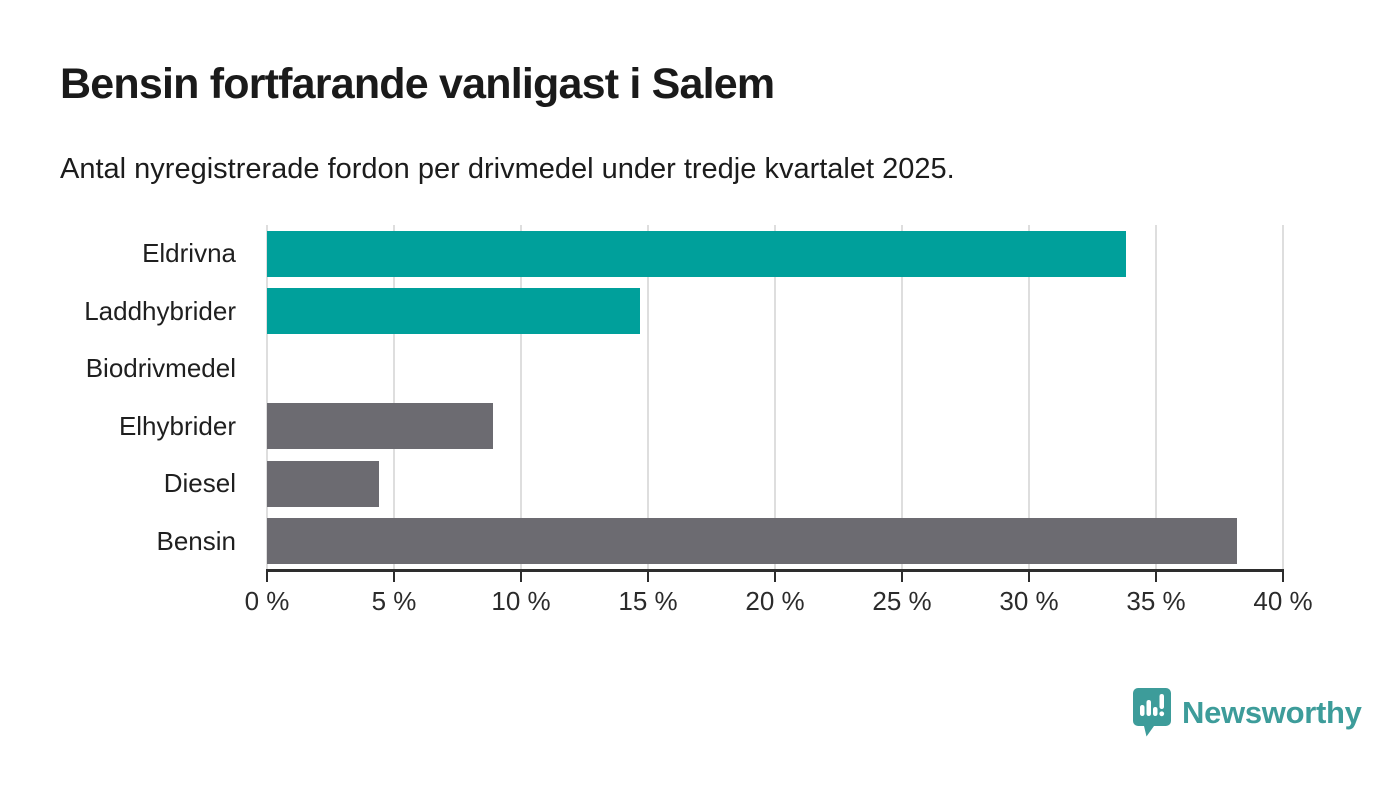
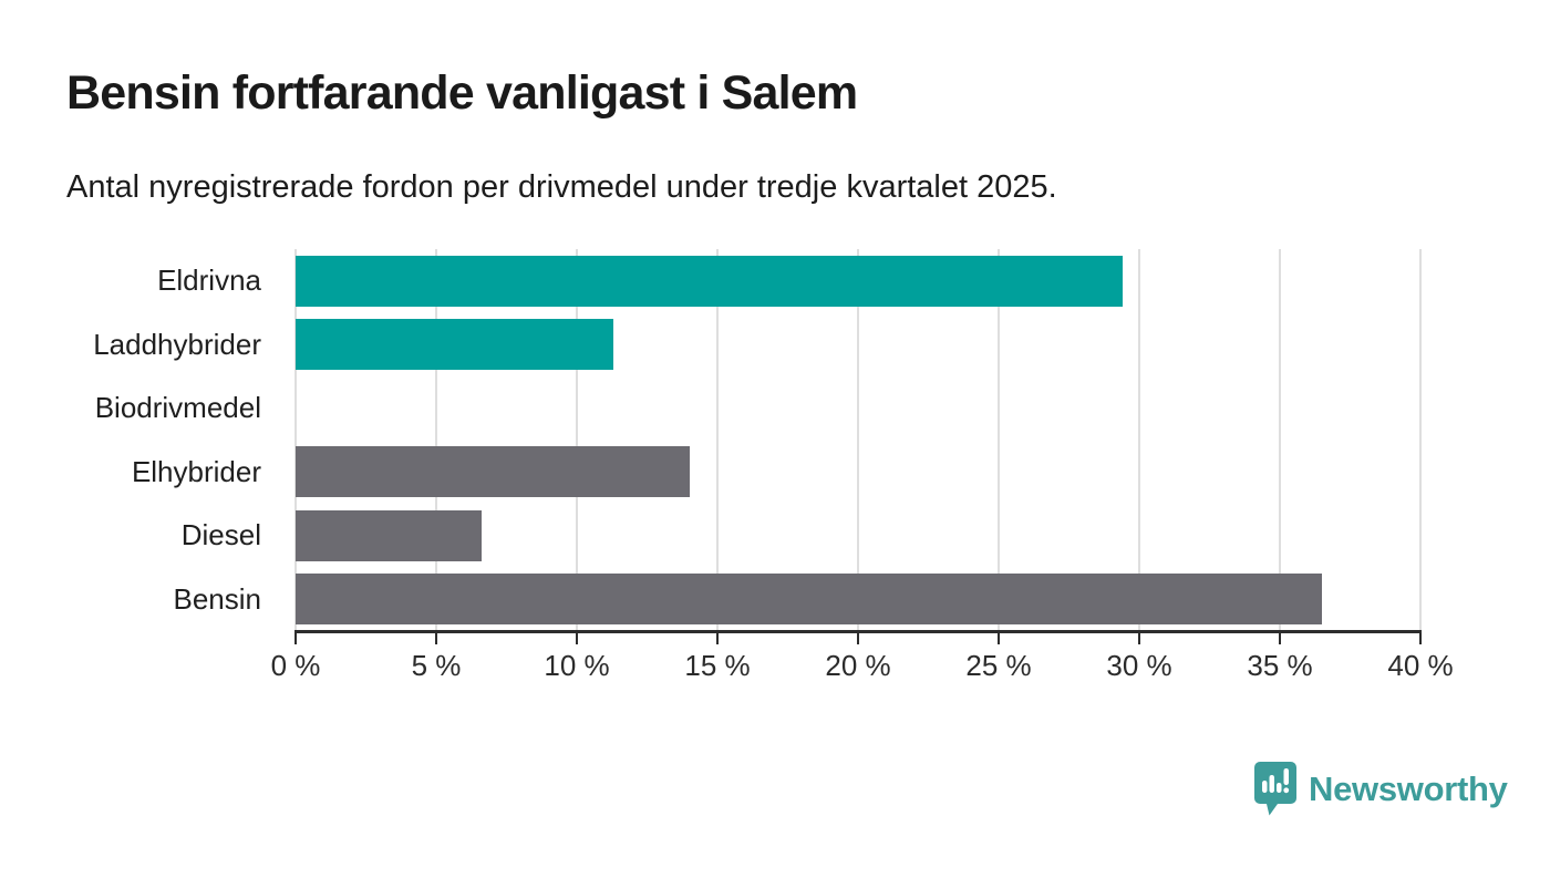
Eldrivna: 33.8% -> 29.4%
Laddhybrider: 14.7% -> 11.3%
Elhybrider: 8.9% -> 14.0%
Diesel: 4.4% -> 6.6%
Bensin: 38.2% -> 36.5%
